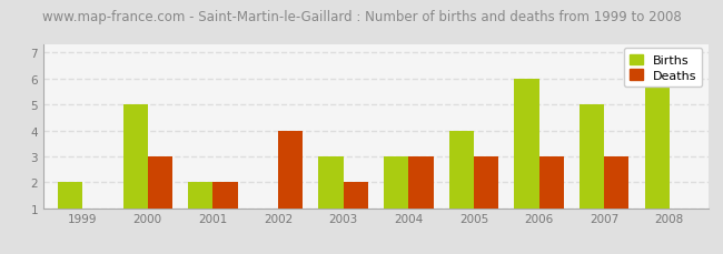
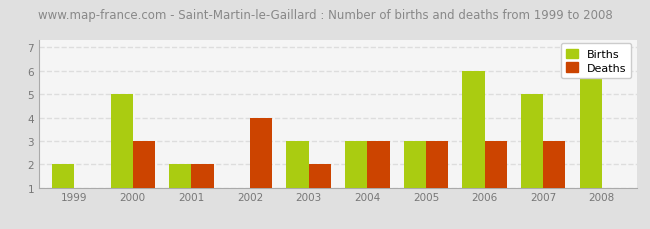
Births/2005: 4 -> 3
